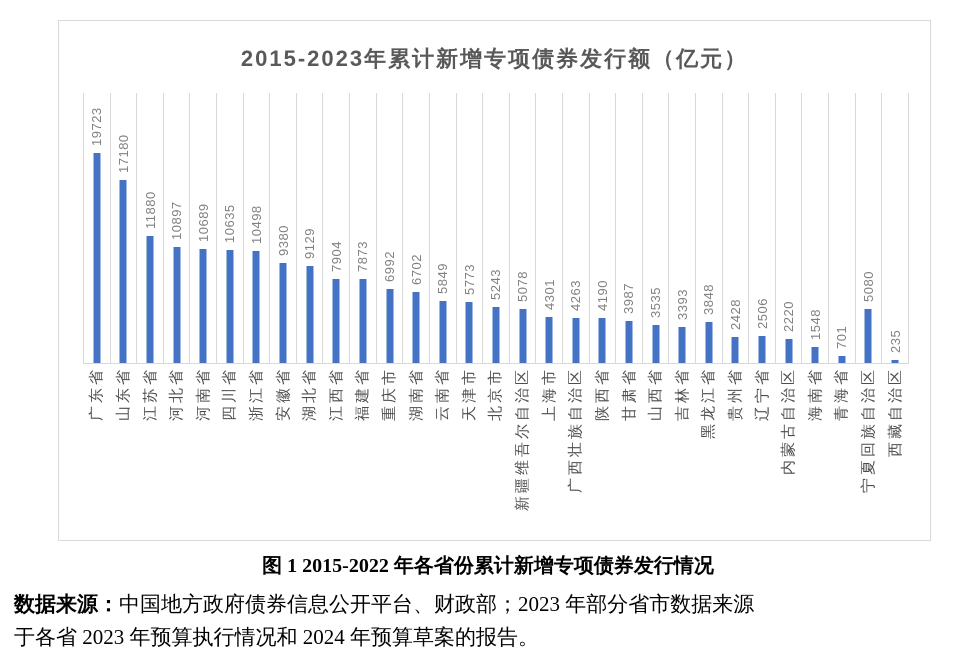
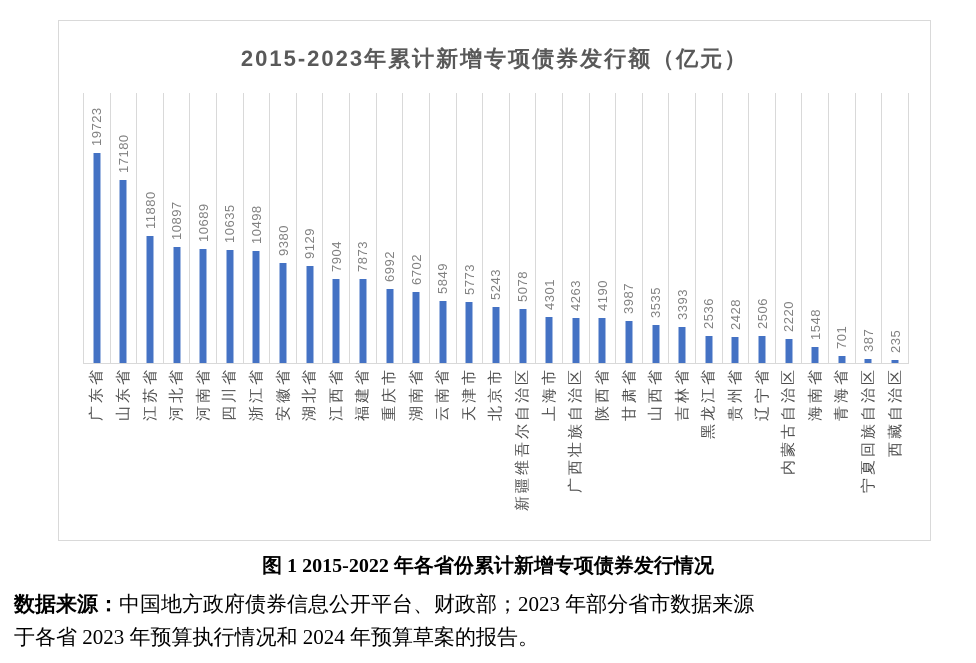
黑龙江省: 3848 -> 2536
宁夏回族自治区: 5080 -> 387
